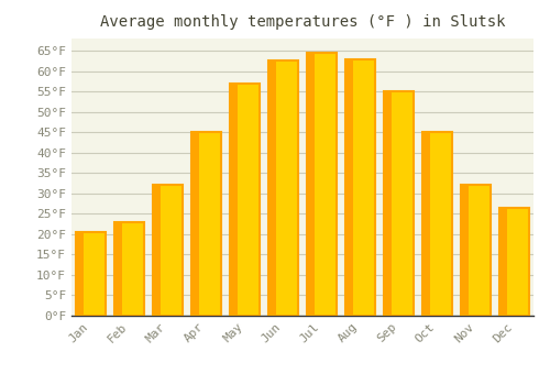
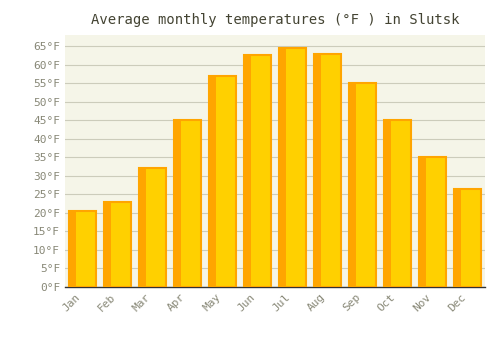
Nov: 32.0°F -> 35.0°F
